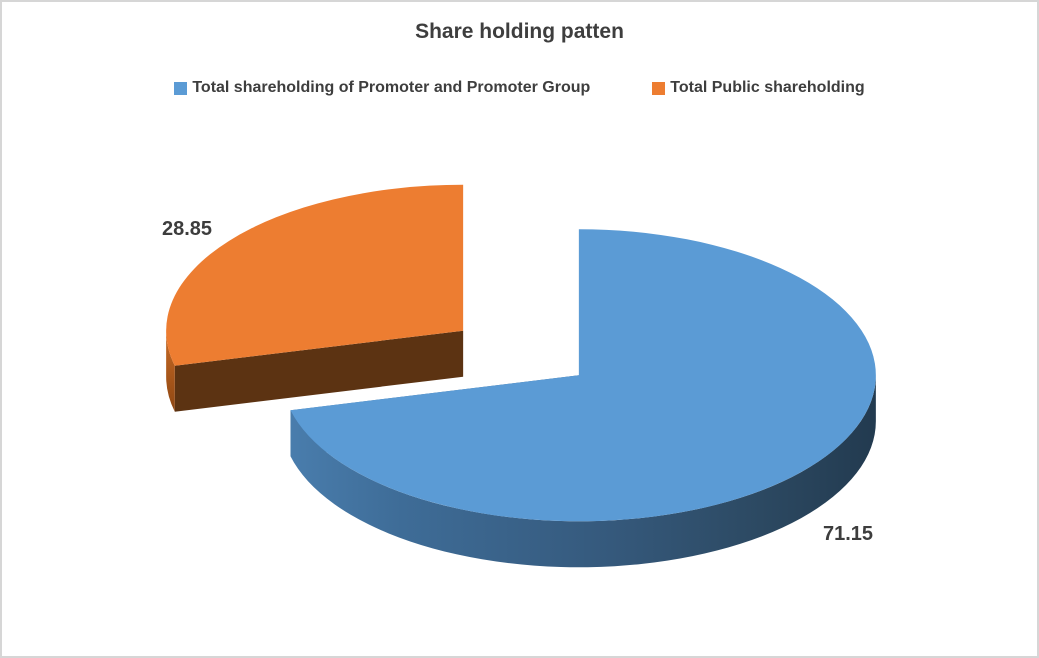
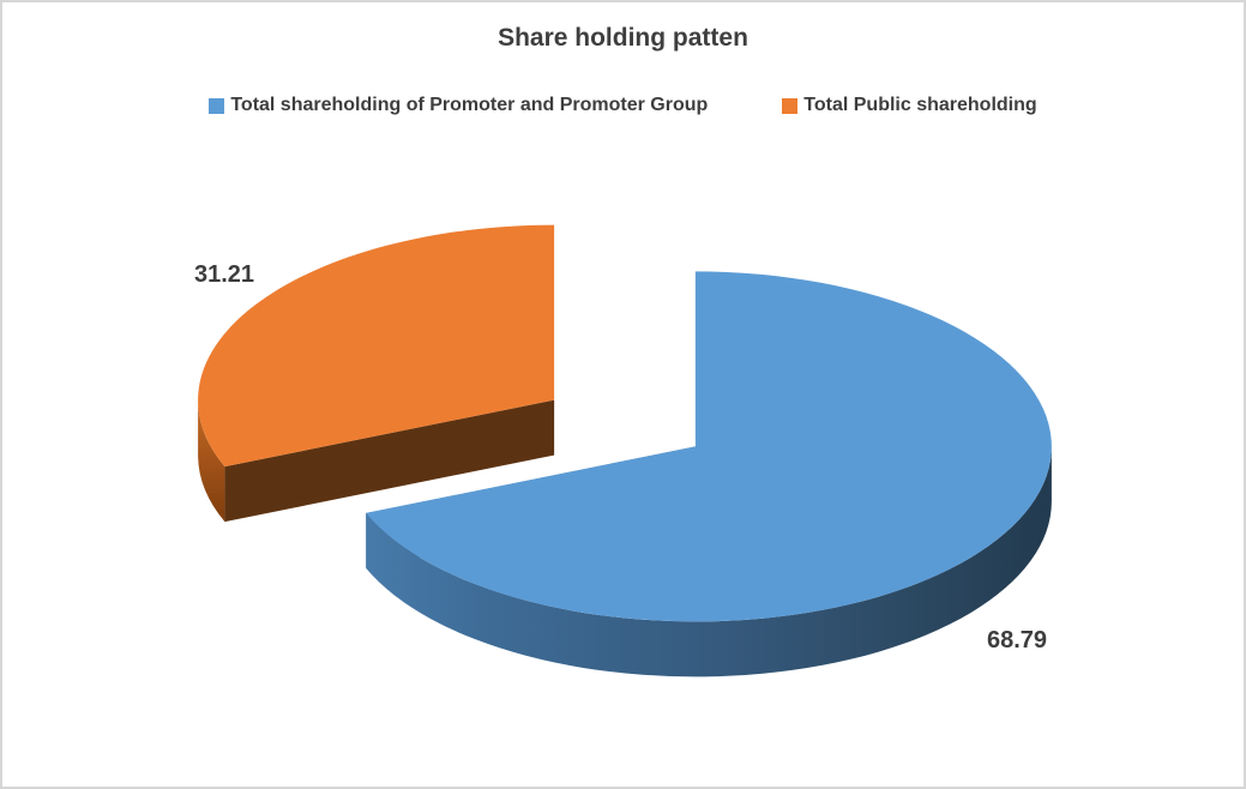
Total shareholding of Promoter and Promoter Group: 71.15 -> 68.79
Total Public shareholding: 28.85 -> 31.21
